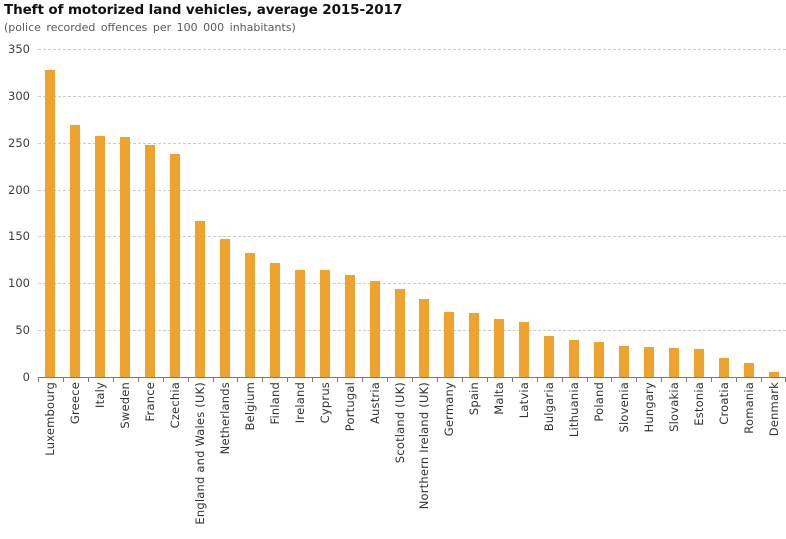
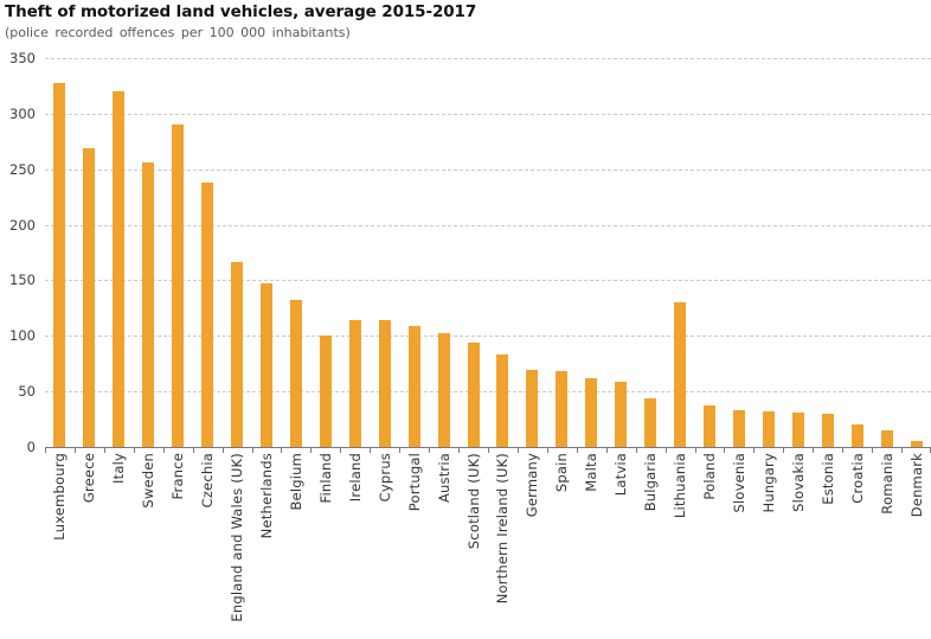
Italy: 260 -> 320
France: 250 -> 290
Finland: 120 -> 100
Lithuania: 40 -> 130
